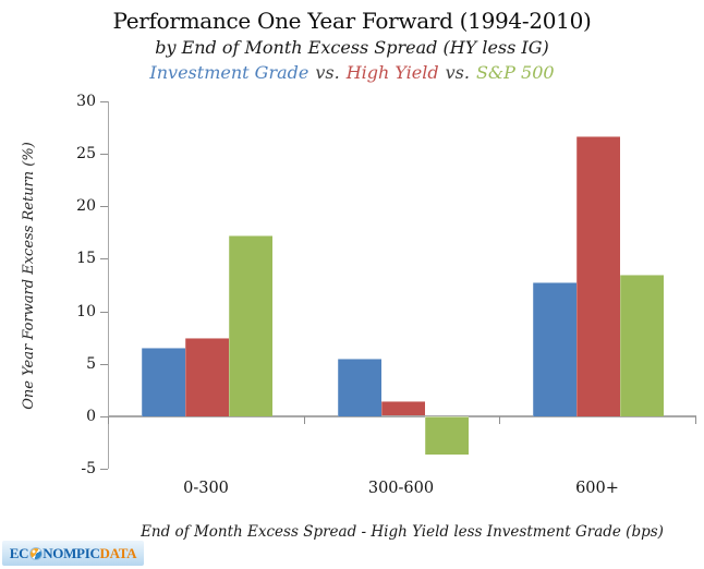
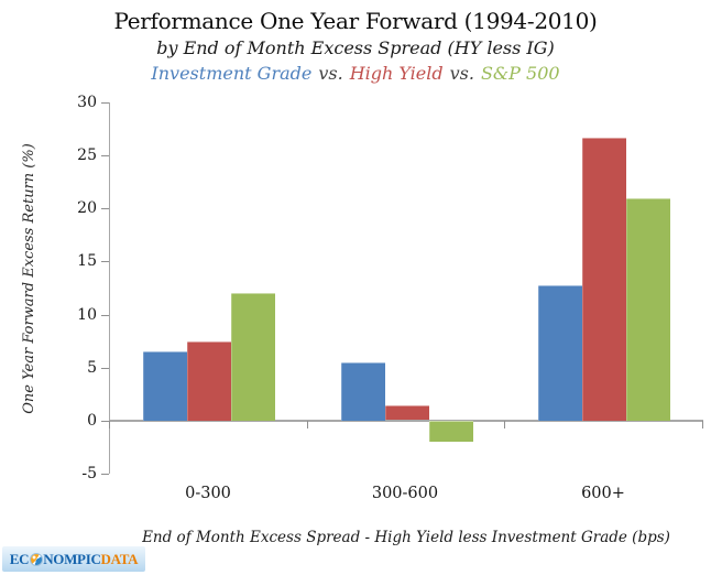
S&P 500/0-300: 17 -> 12
S&P 500/300-600: -4 -> -2
S&P 500/600+: 14 -> 21
